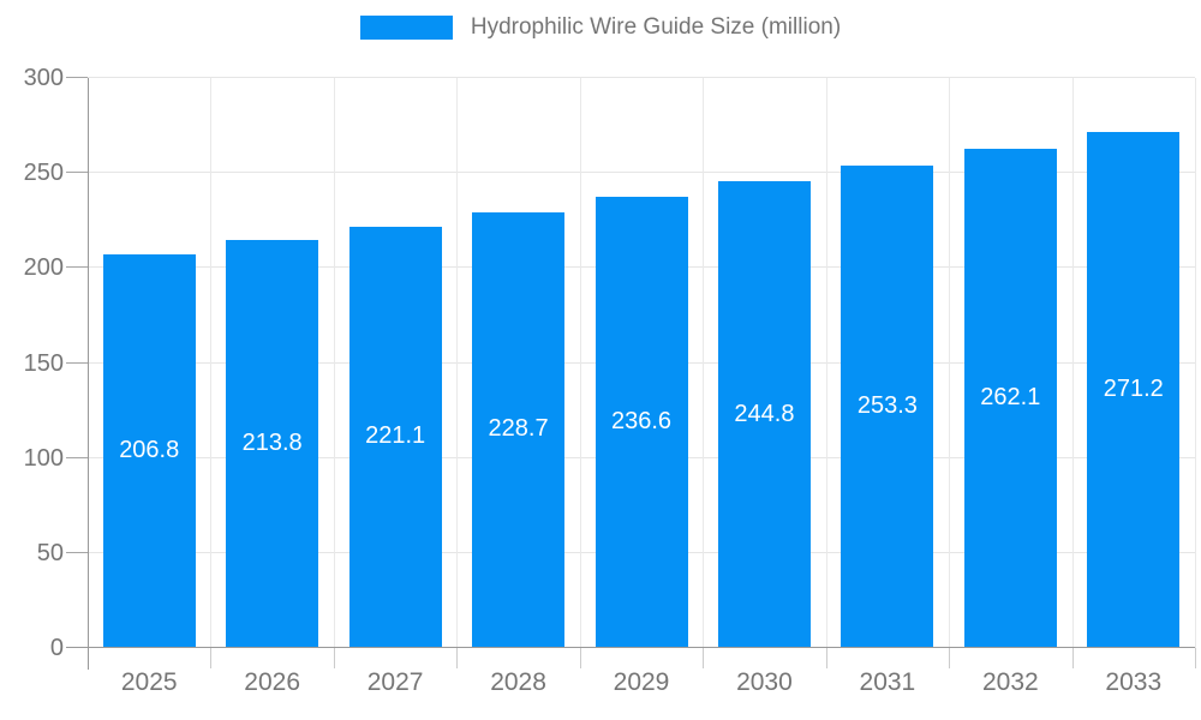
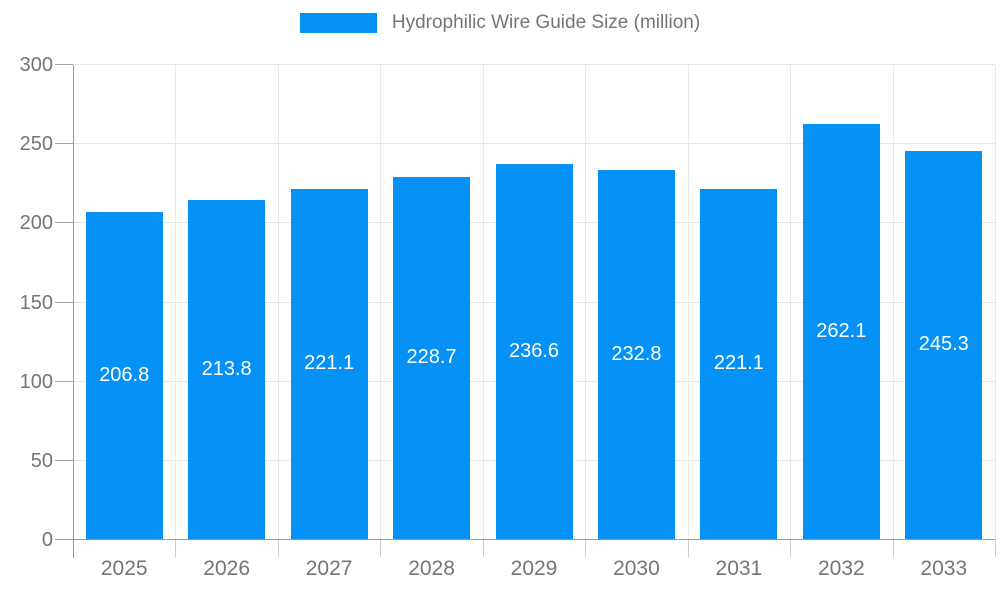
2030: 244.8 -> 232.8
2031: 253.3 -> 221.1
2033: 271.2 -> 245.3
